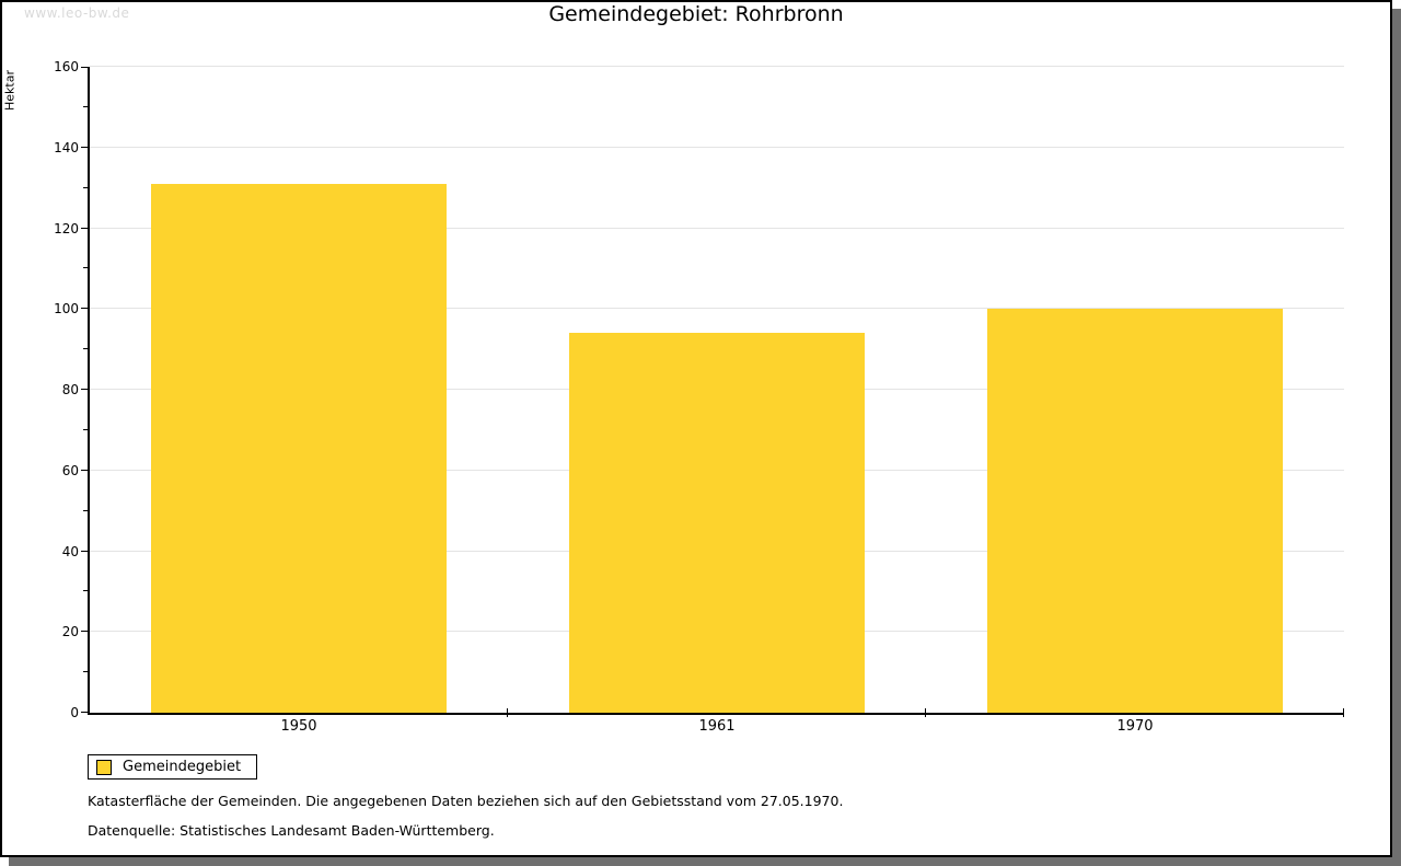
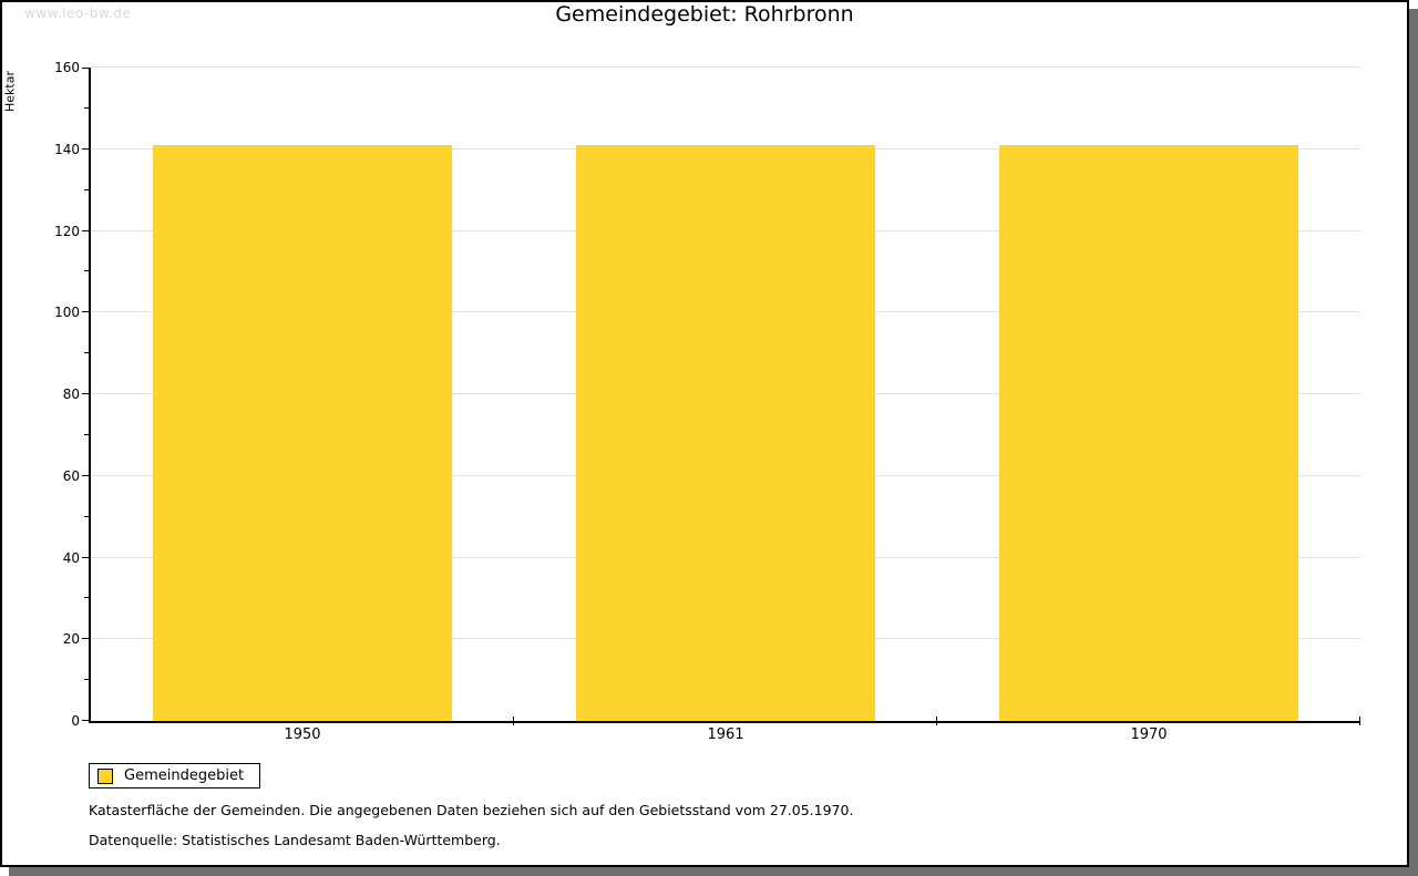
1950: 131 -> 141
1961: 94 -> 141
1970: 100 -> 141
